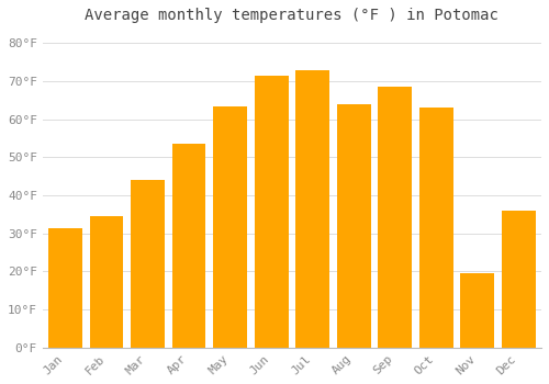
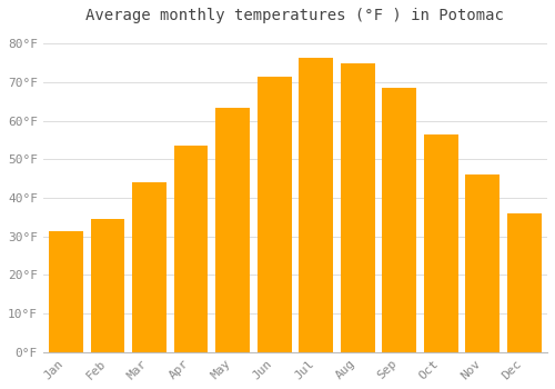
Jul: 73.0°F -> 76.5°F
Aug: 64.0°F -> 75.0°F
Oct: 63.0°F -> 56.5°F
Nov: 19.5°F -> 46.0°F
